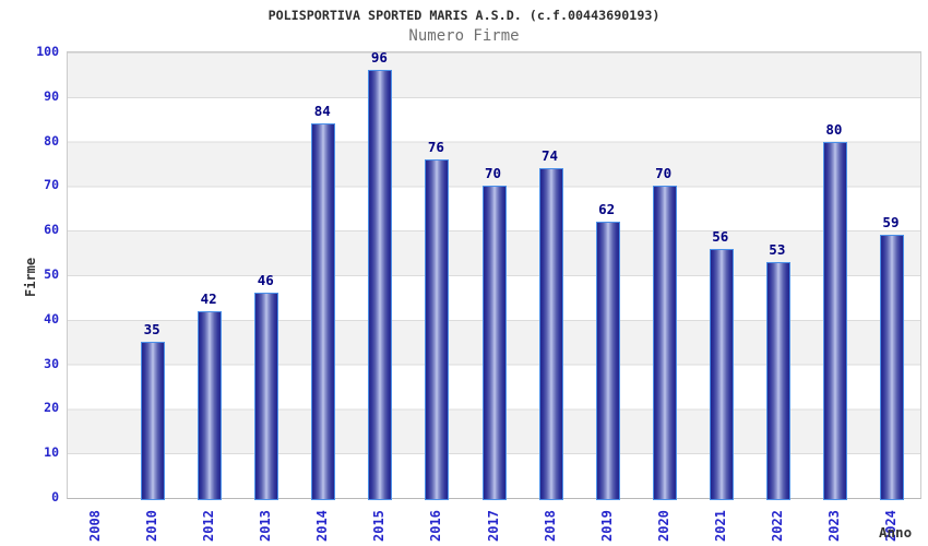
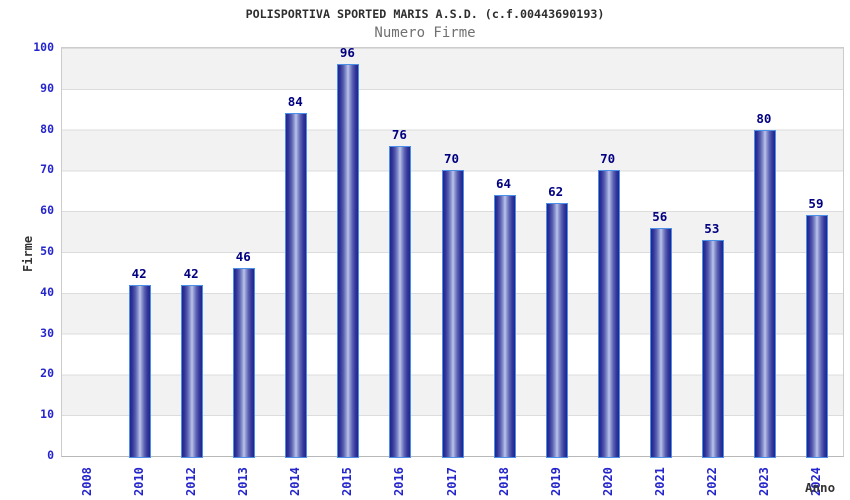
2010: 35 -> 42
2018: 74 -> 64
